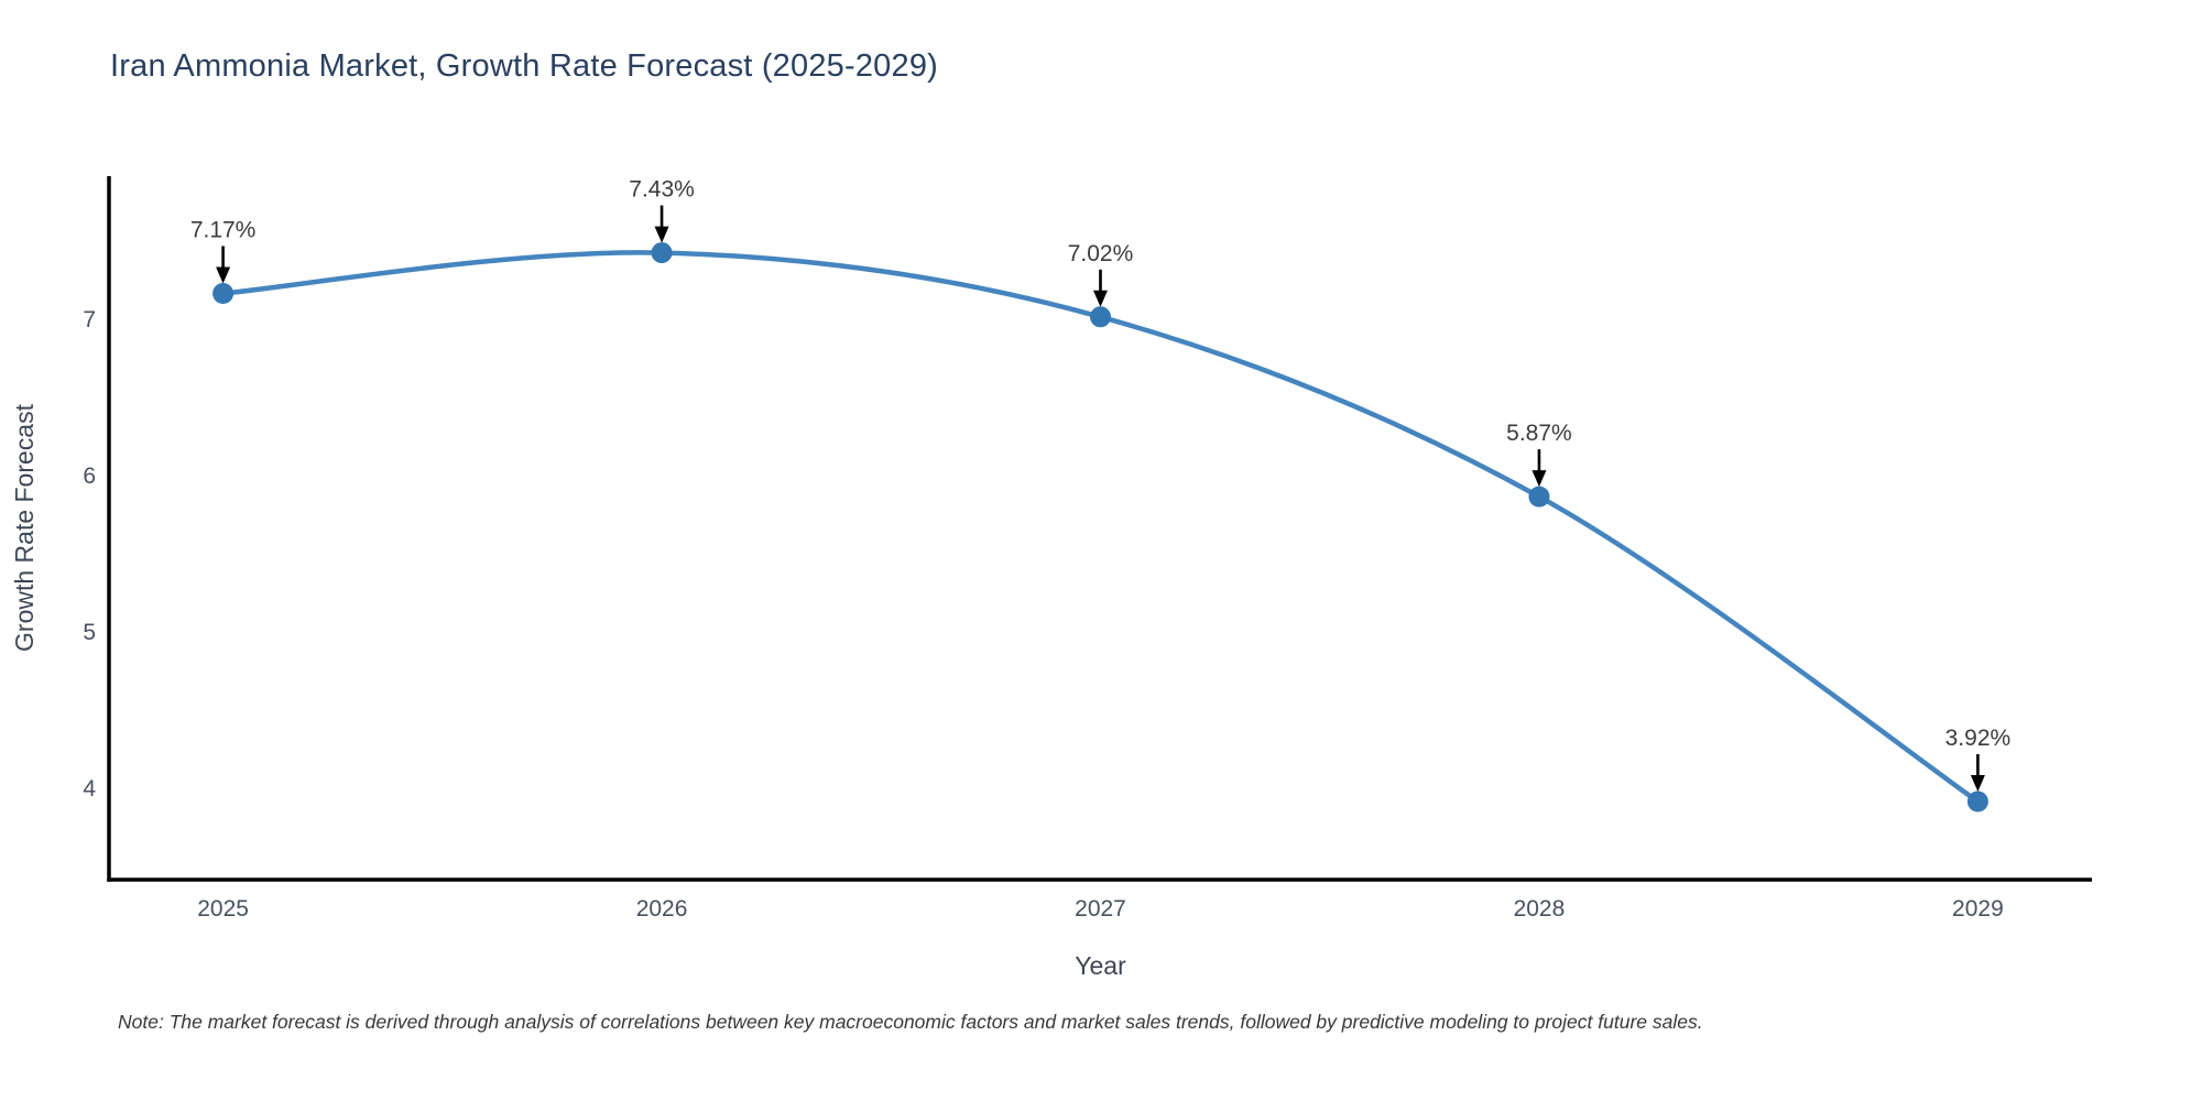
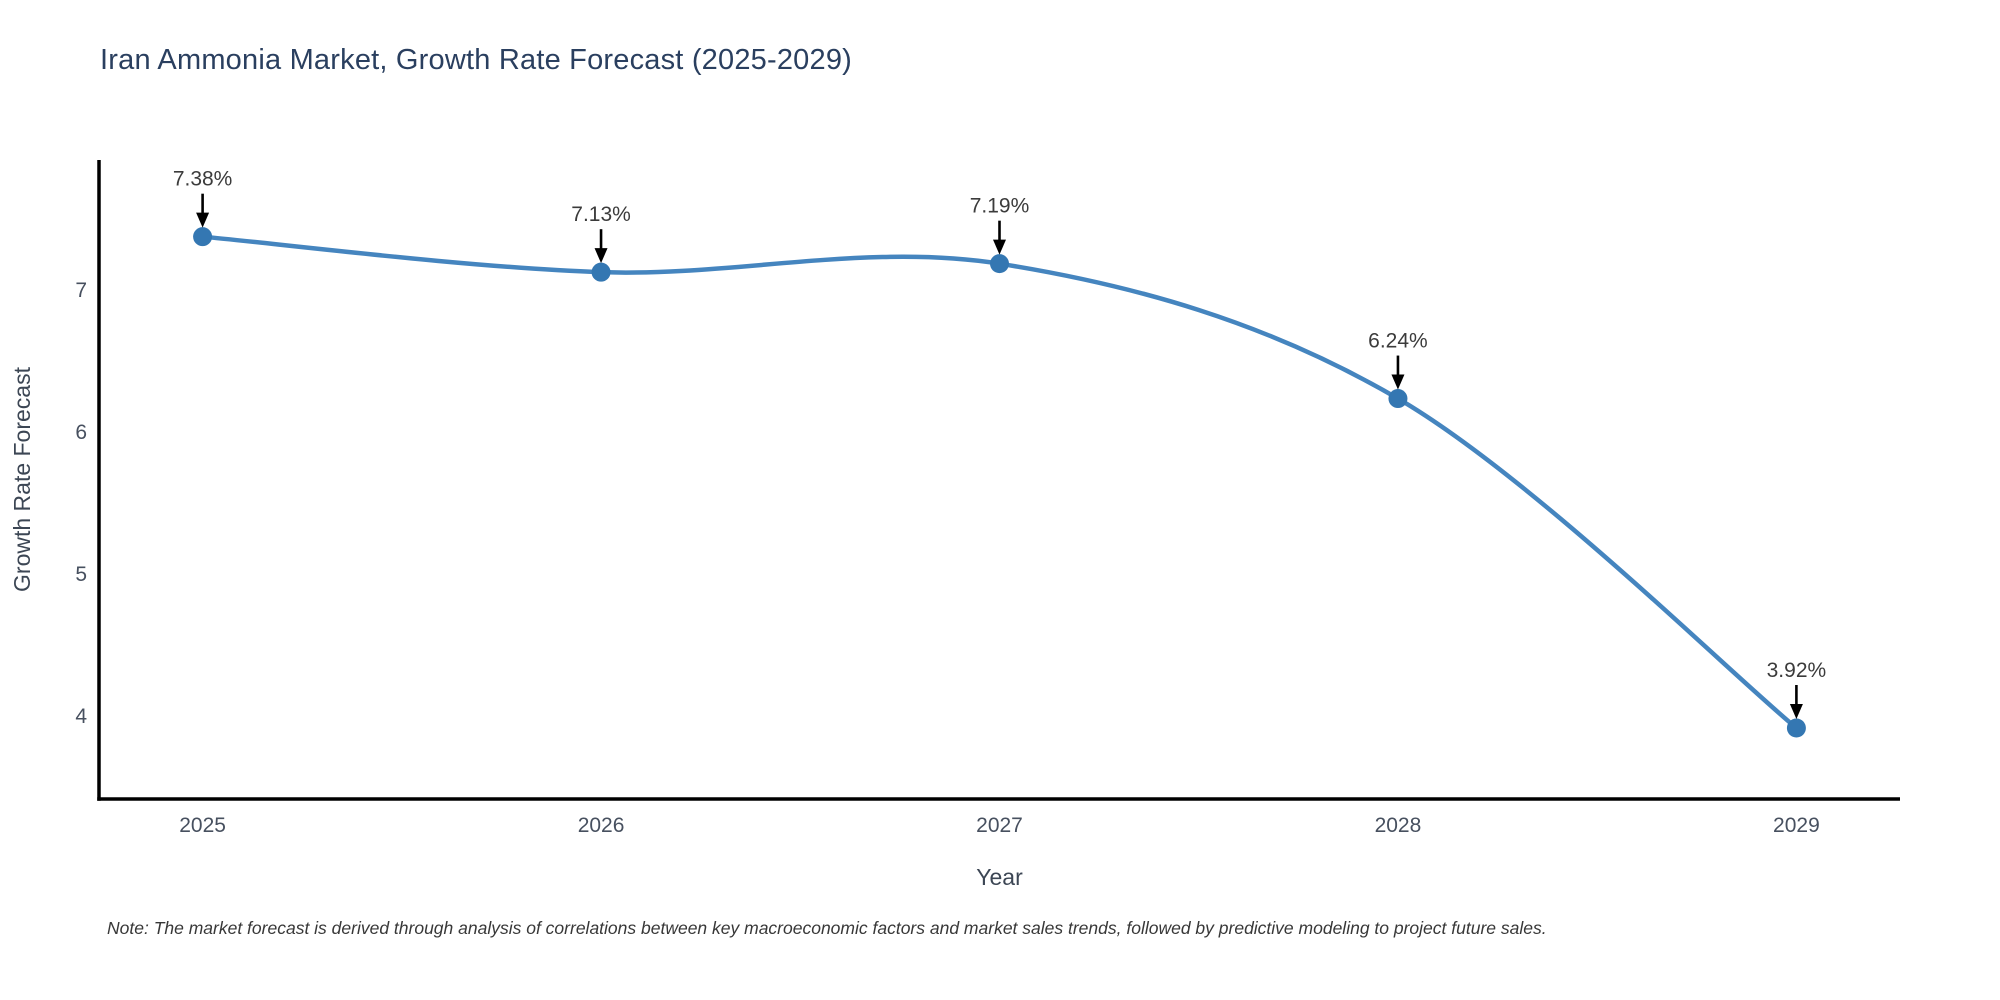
2025: 7.17% -> 7.38%
2026: 7.43% -> 7.13%
2027: 7.02% -> 7.19%
2028: 5.87% -> 6.24%
